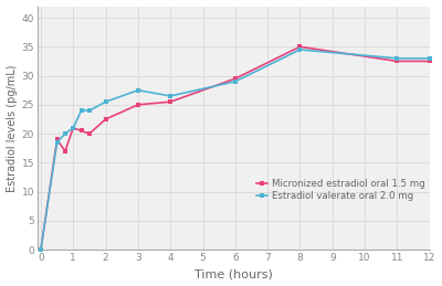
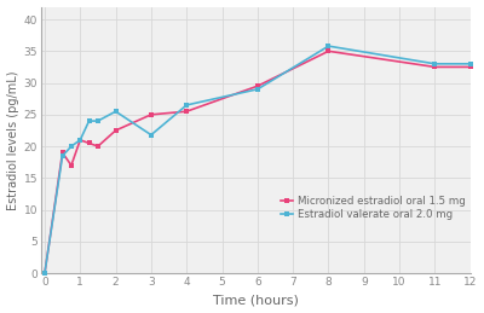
Estradiol valerate oral 2.0 mg/3: 27.5 -> 21.8
Estradiol valerate oral 2.0 mg/8: 34.5 -> 35.8
